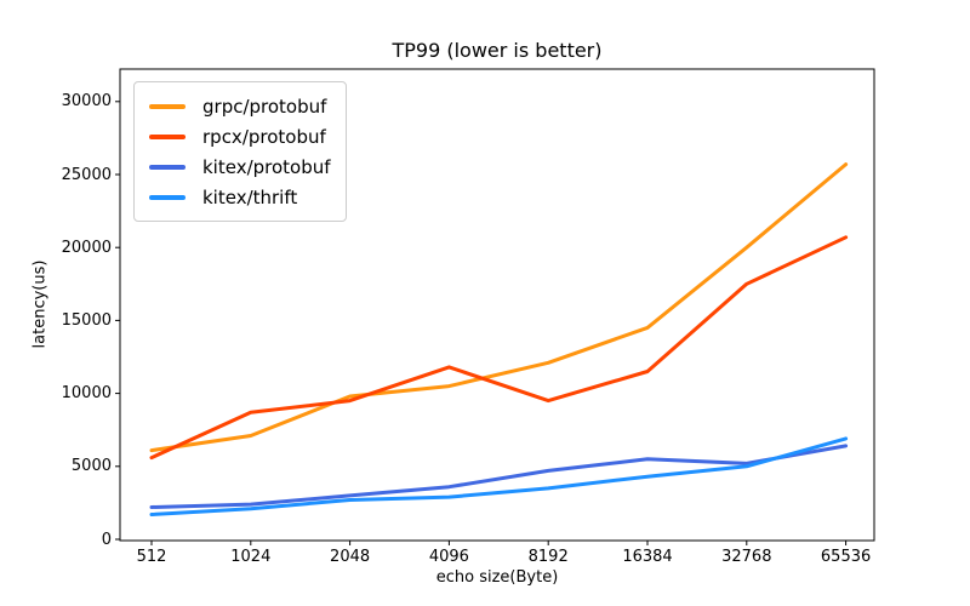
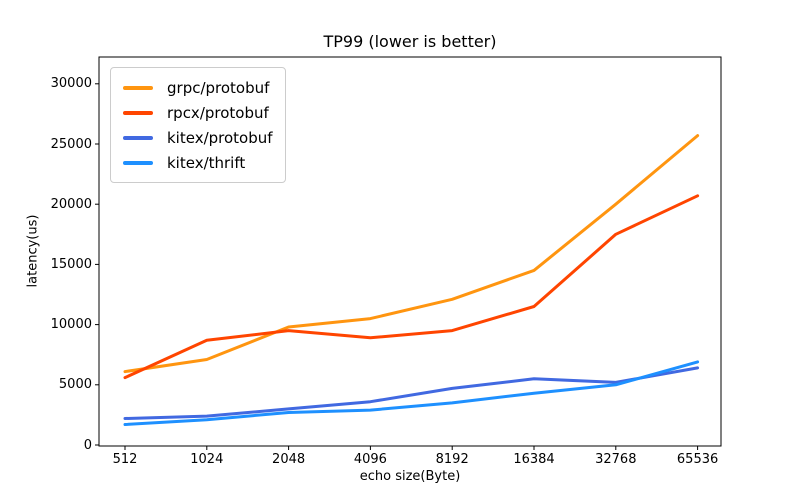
rpcx/protobuf/4096: 11800 -> 8900
